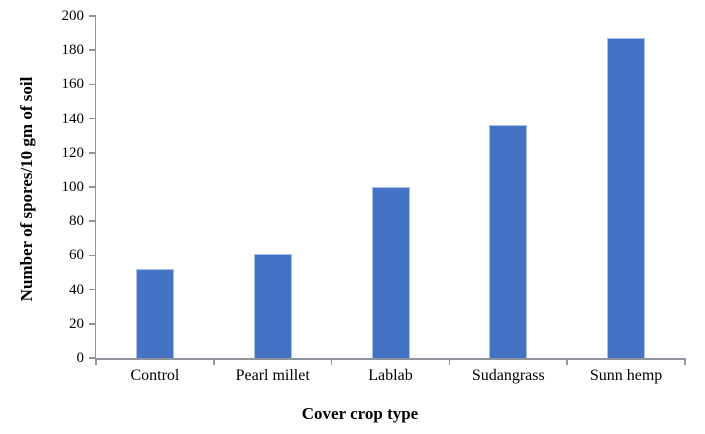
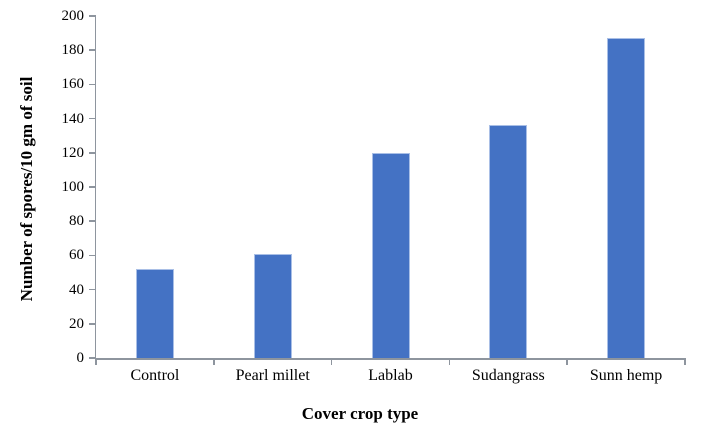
Lablab: 100 -> 120
